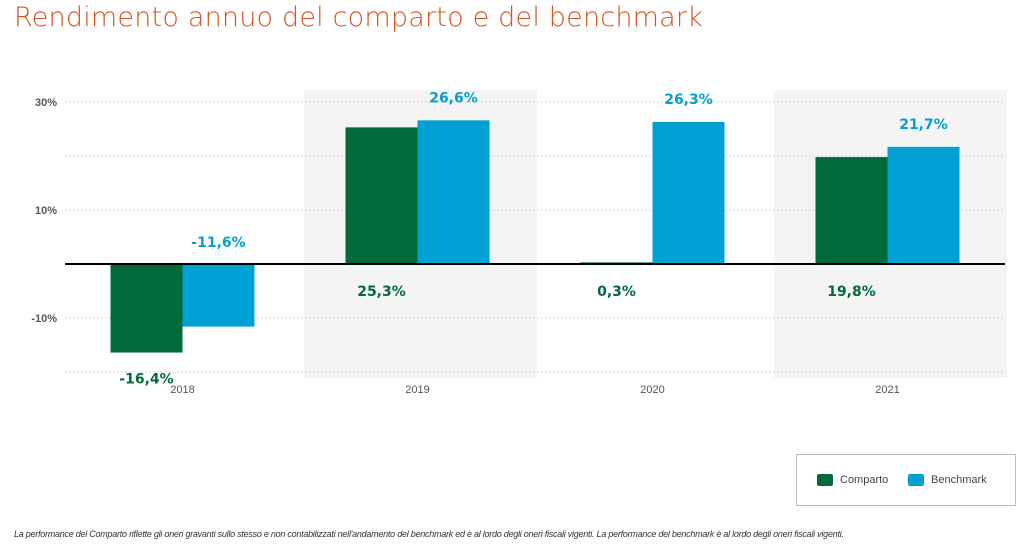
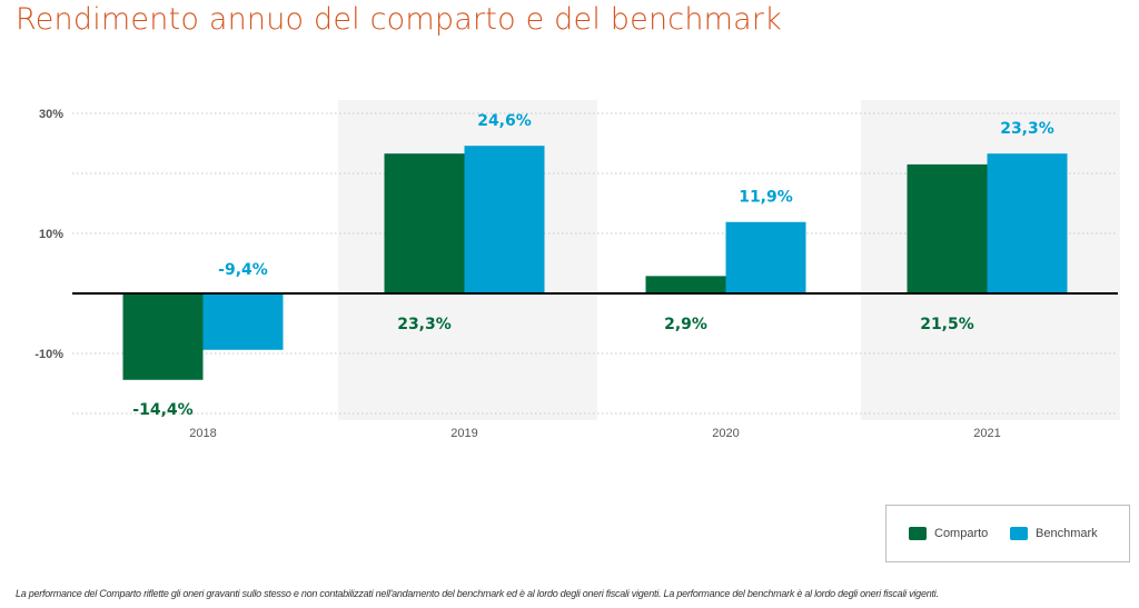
Comparto/2018: -16,4% -> -14,4%
Benchmark/2018: -11,6% -> -9,4%
Comparto/2019: 25,3% -> 23,3%
Benchmark/2019: 26,6% -> 24,6%
Comparto/2020: 0,3% -> 2,9%
Benchmark/2020: 26,3% -> 11,9%
Comparto/2021: 19,8% -> 21,5%
Benchmark/2021: 21,7% -> 23,3%
